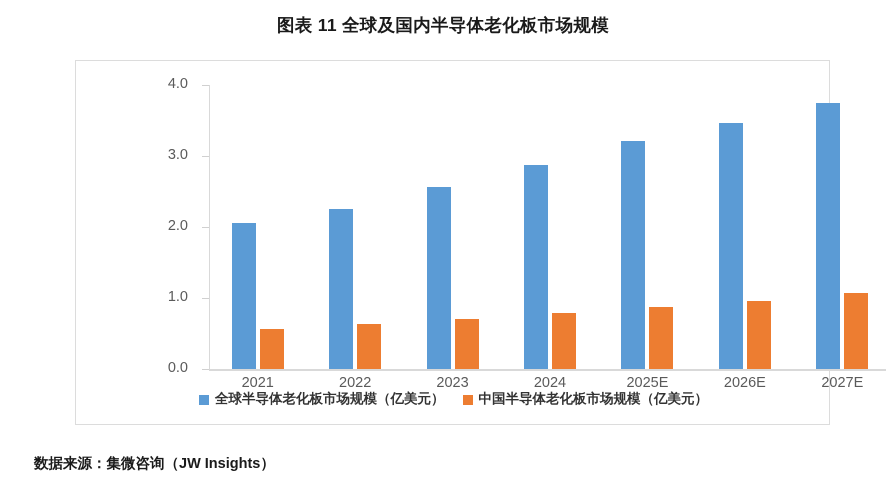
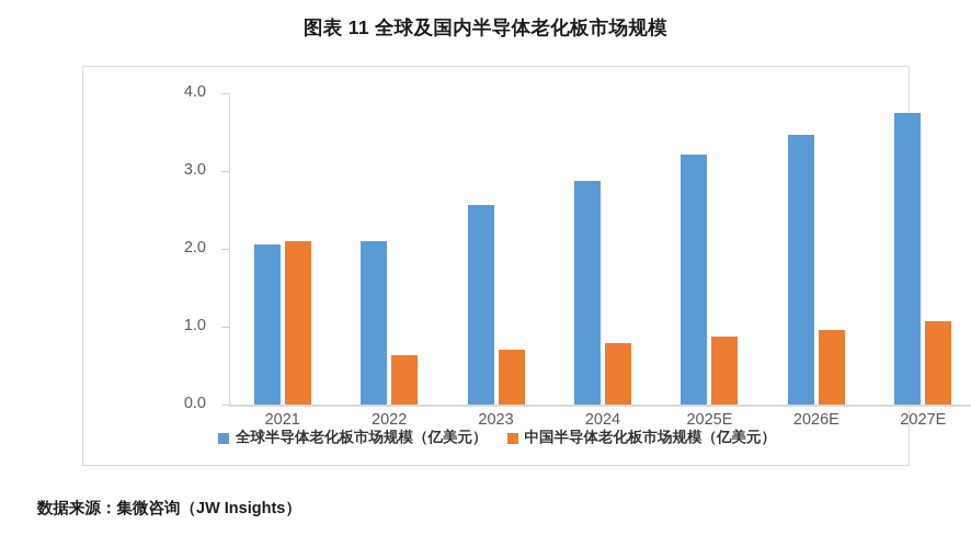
中国半导体老化板市场规模（亿美元）/2021: 0.6 -> 2.1
全球半导体老化板市场规模（亿美元）/2022: 2.2 -> 2.1
